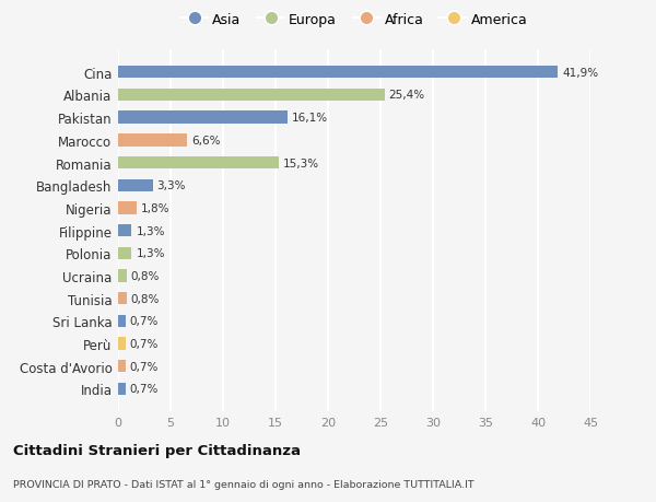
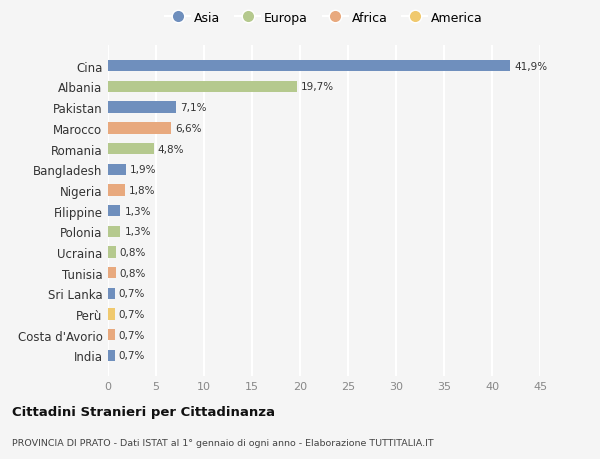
Albania: 25,4% -> 19,7%
Pakistan: 16,1% -> 7,1%
Romania: 15,3% -> 4,8%
Bangladesh: 3,3% -> 1,9%
